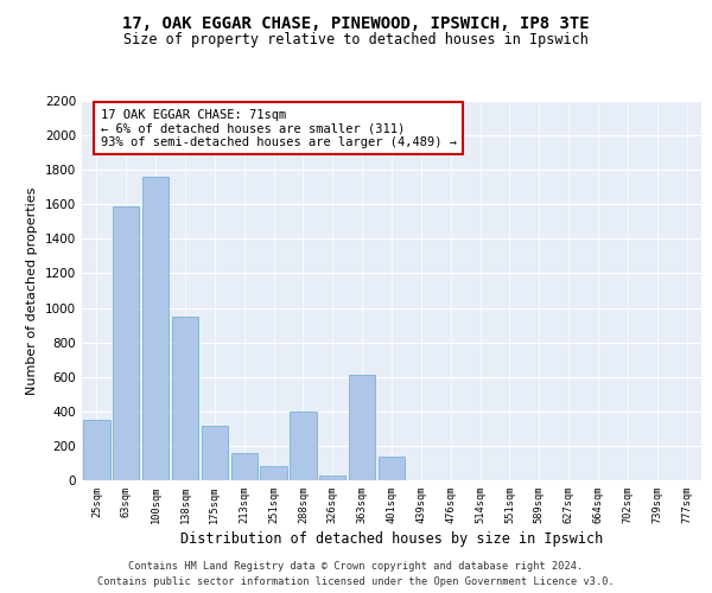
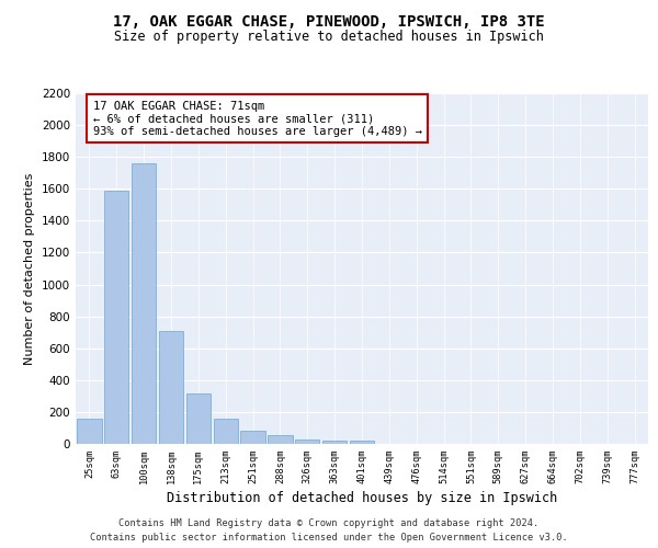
25sqm: 350 -> 160
138sqm: 950 -> 710
288sqm: 400 -> 50
363sqm: 610 -> 20
401sqm: 140 -> 20
